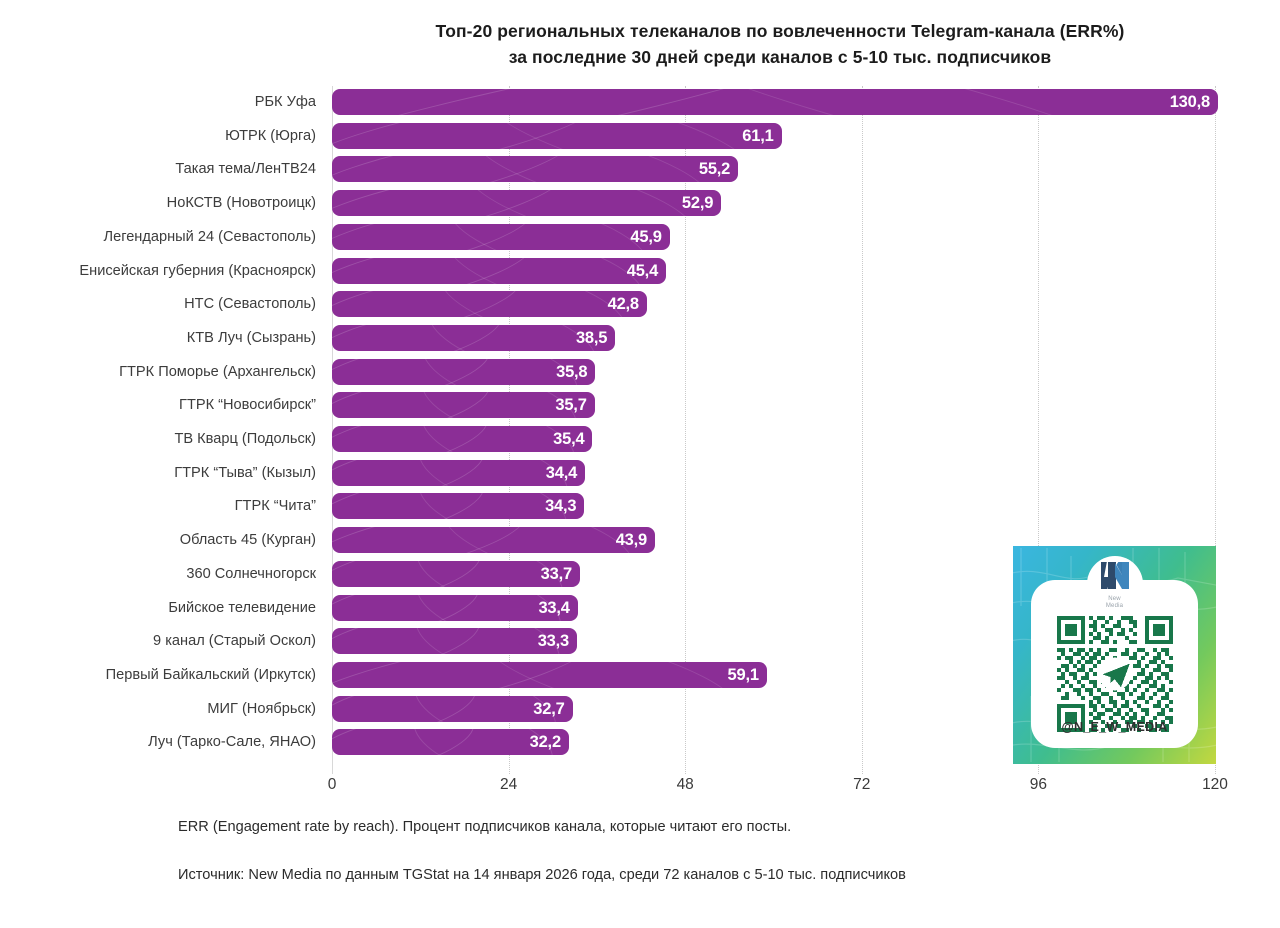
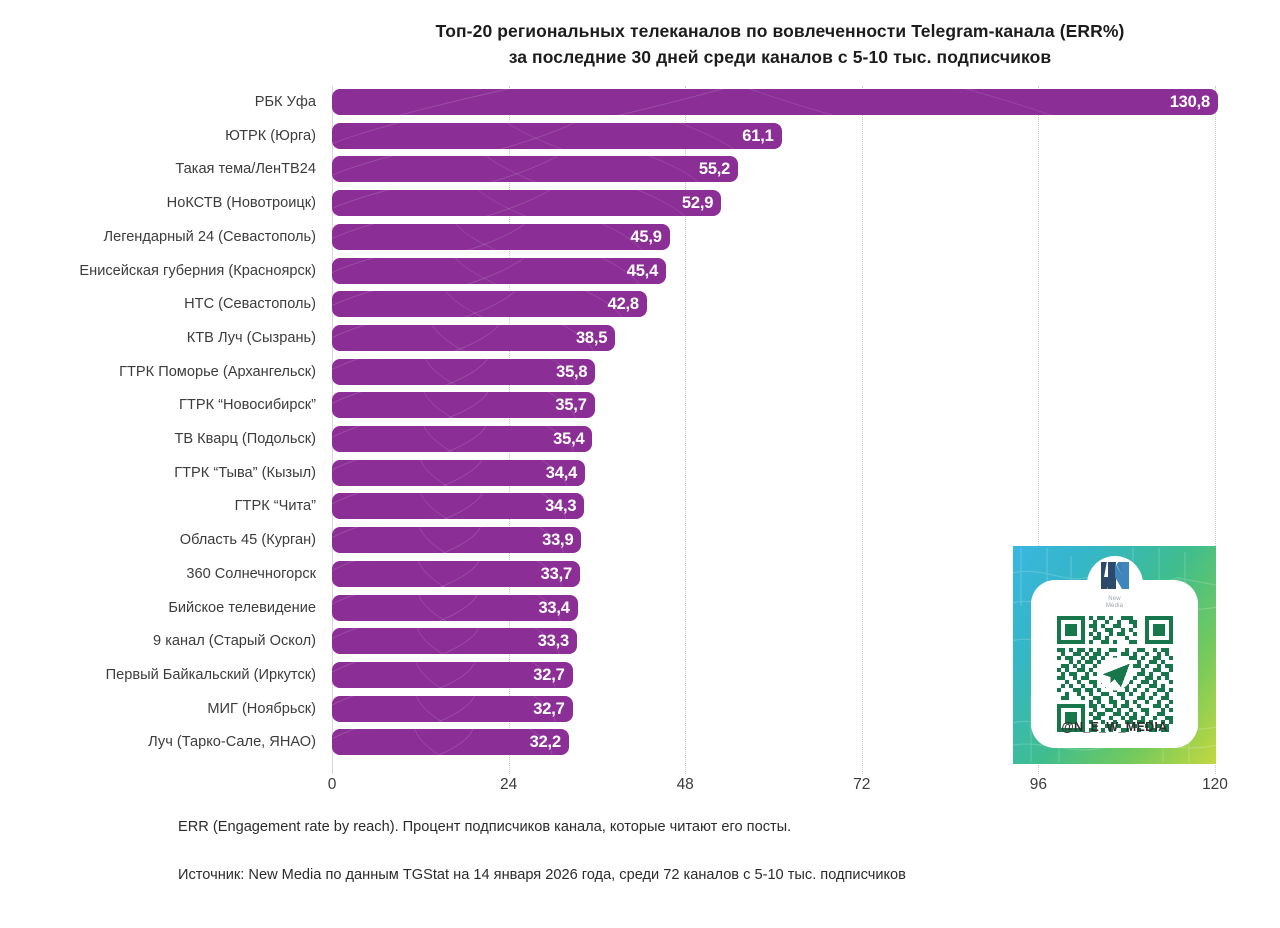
Область 45 (Курган): 43,9 -> 33,9
Первый Байкальский (Иркутск): 59,1 -> 32,7
